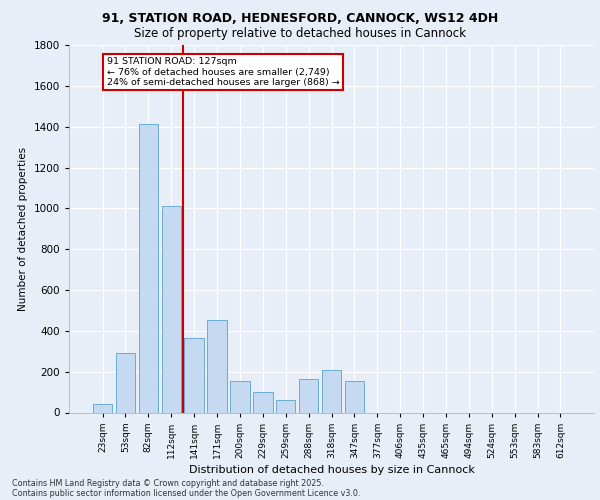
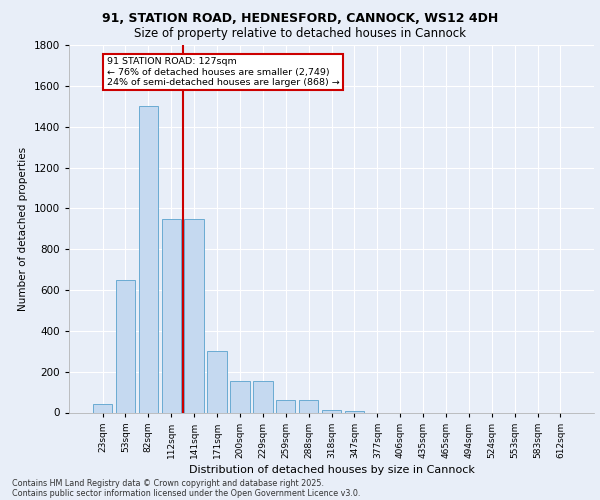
53sqm: 290 -> 650
82sqm: 1415 -> 1500
112sqm: 1010 -> 950
141sqm: 365 -> 950
171sqm: 455 -> 300
229sqm: 100 -> 155
288sqm: 165 -> 60
318sqm: 210 -> 10
347sqm: 155 -> 5
